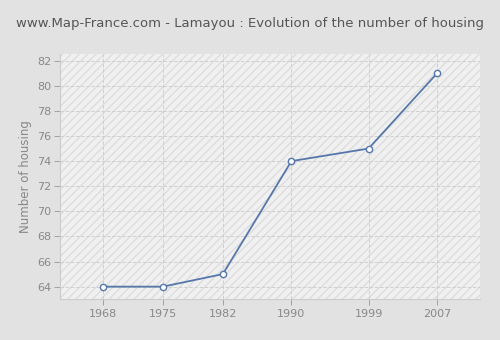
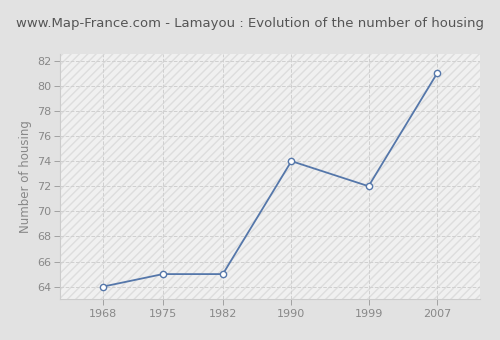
1975: 64 -> 65
1999: 75 -> 72
